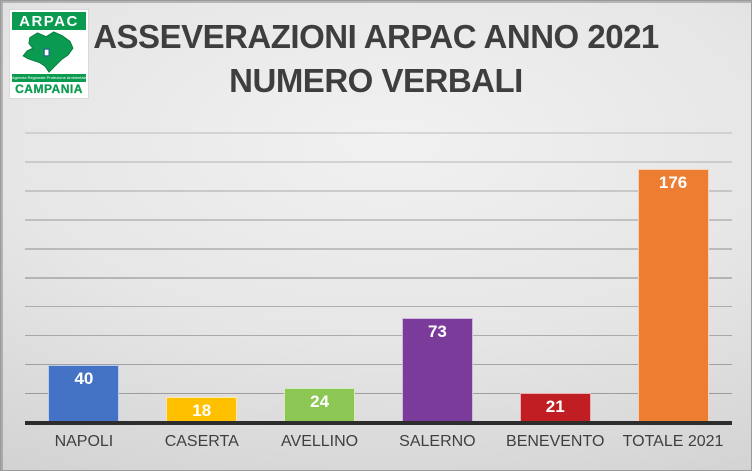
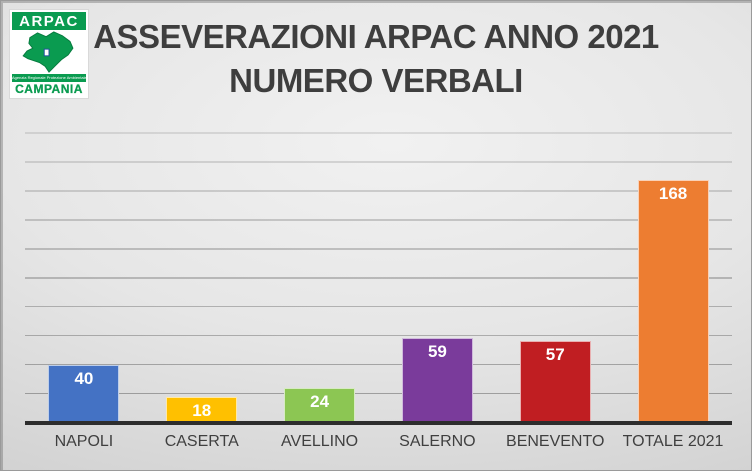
SALERNO: 73 -> 59
BENEVENTO: 21 -> 57
TOTALE 2021: 176 -> 168
